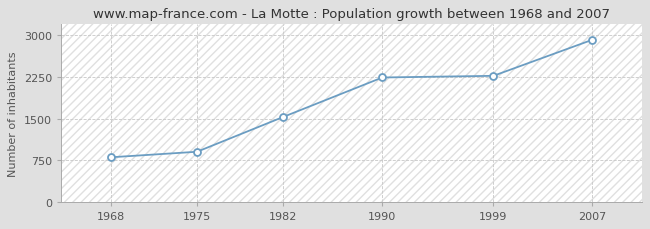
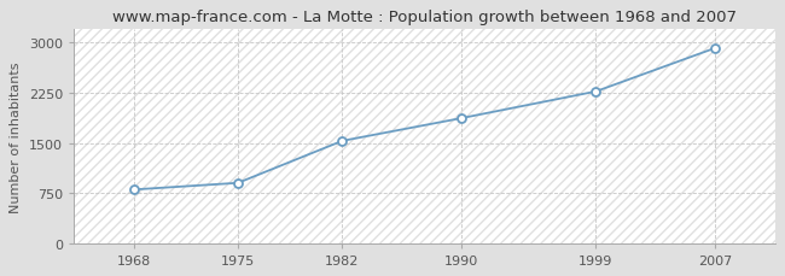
1990: 2240 -> 1870
